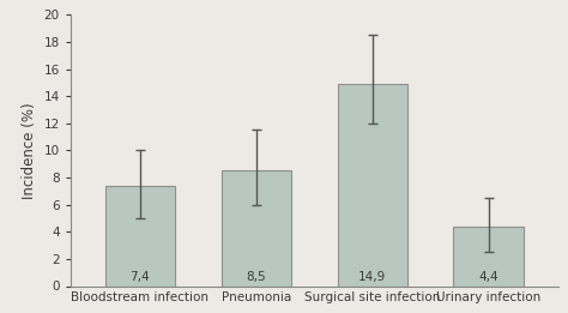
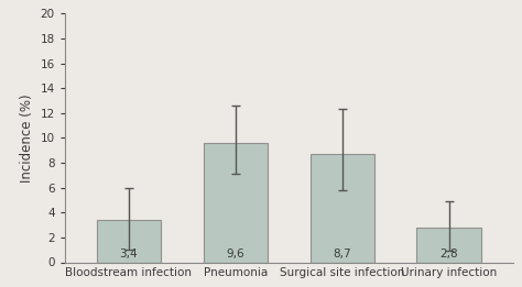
Bloodstream infection: 7,4 -> 3,4
Pneumonia: 8,5 -> 9,6
Surgical site infection: 14,9 -> 8,7
Urinary infection: 4,4 -> 2,8
